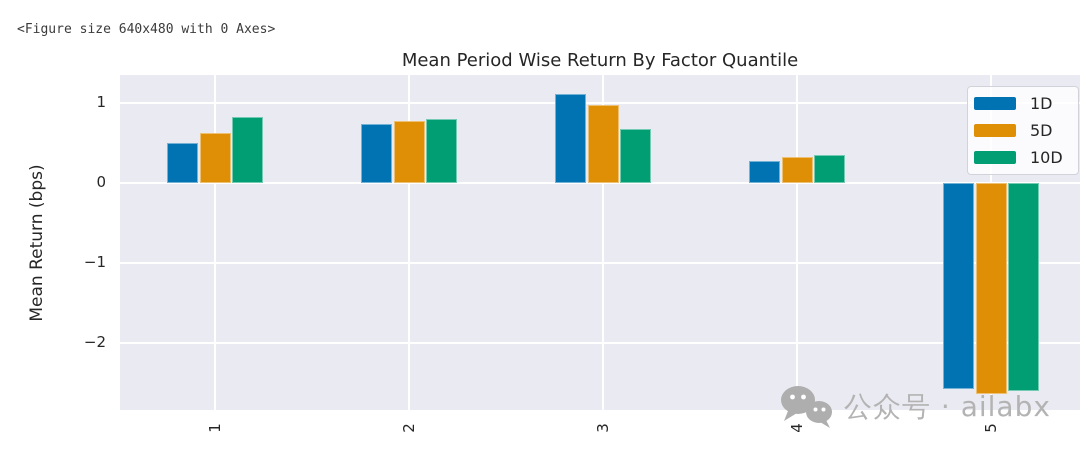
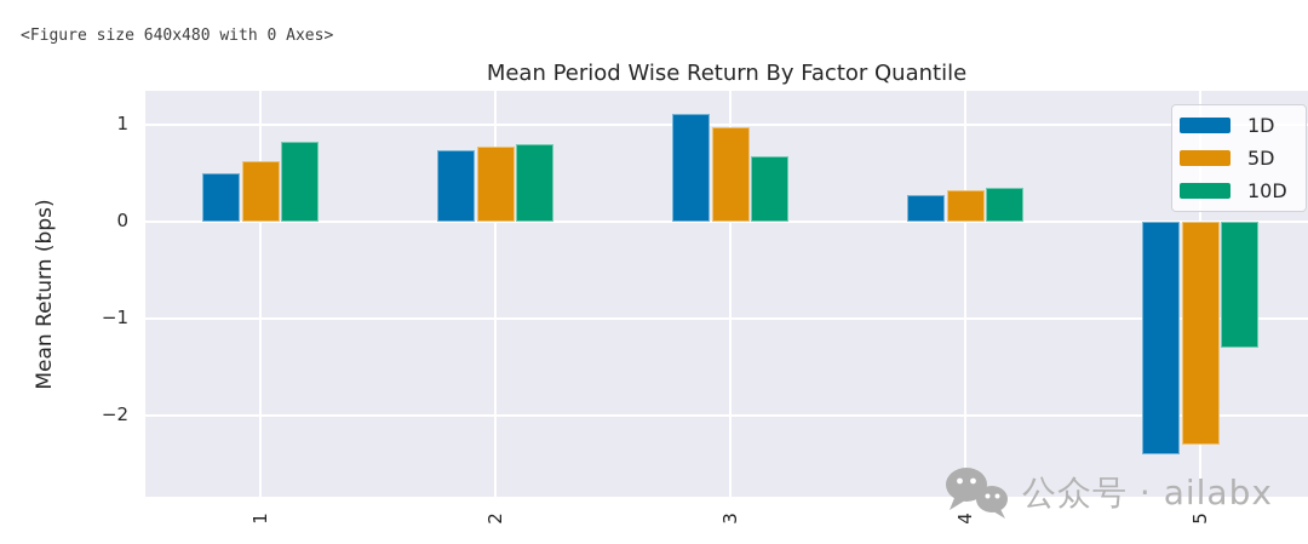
1D/5: -2.6 -> -2.4
5D/5: -2.6 -> -2.3
10D/5: -2.6 -> -1.3
